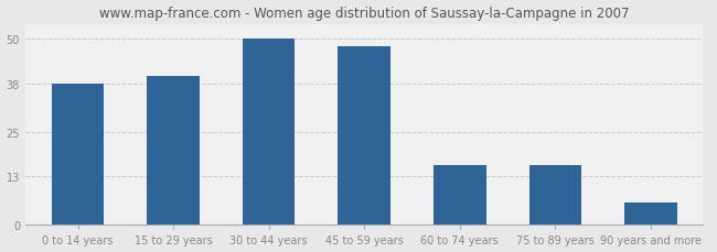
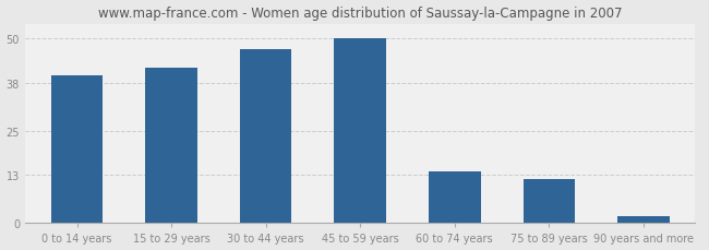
0 to 14 years: 38 -> 40
15 to 29 years: 40 -> 42
30 to 44 years: 50 -> 47
45 to 59 years: 48 -> 50
60 to 74 years: 16 -> 14
75 to 89 years: 16 -> 12
90 years and more: 6 -> 2
